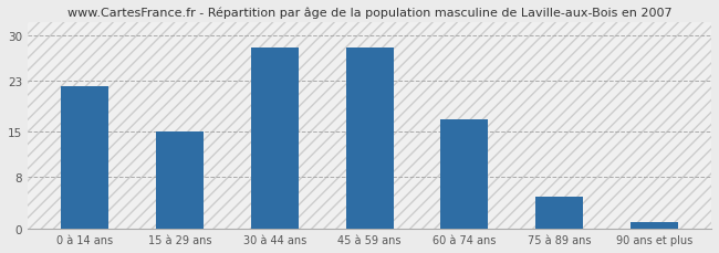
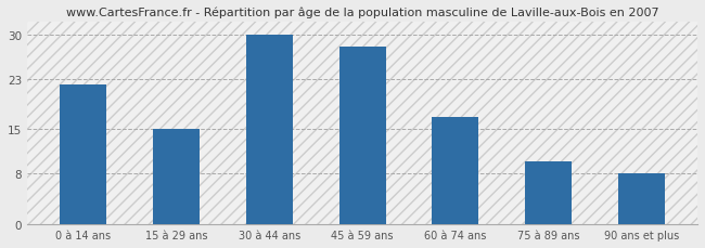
30 à 44 ans: 28 -> 30
75 à 89 ans: 5 -> 10
90 ans et plus: 1 -> 8
